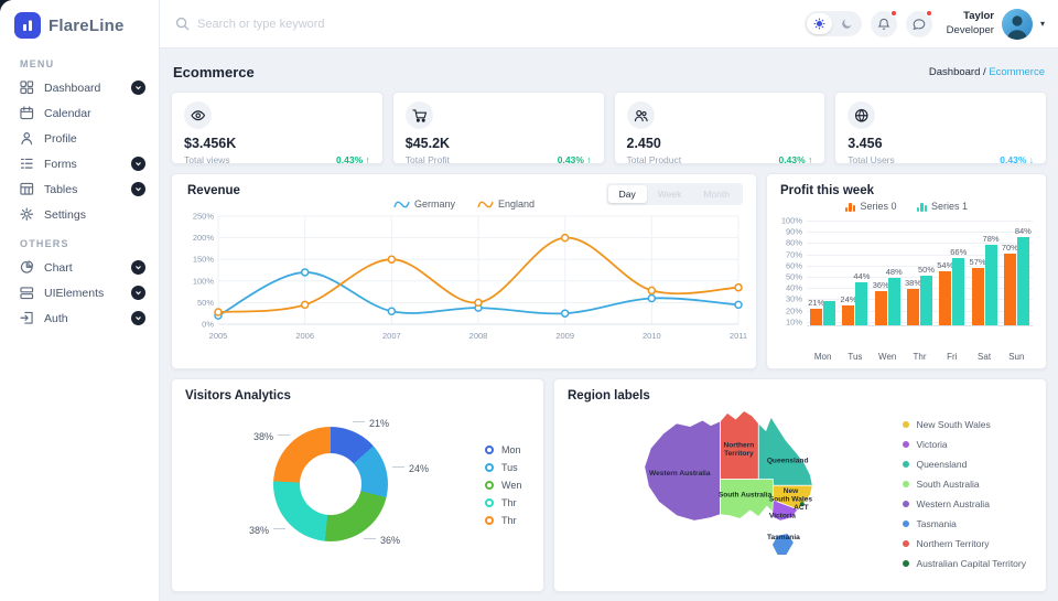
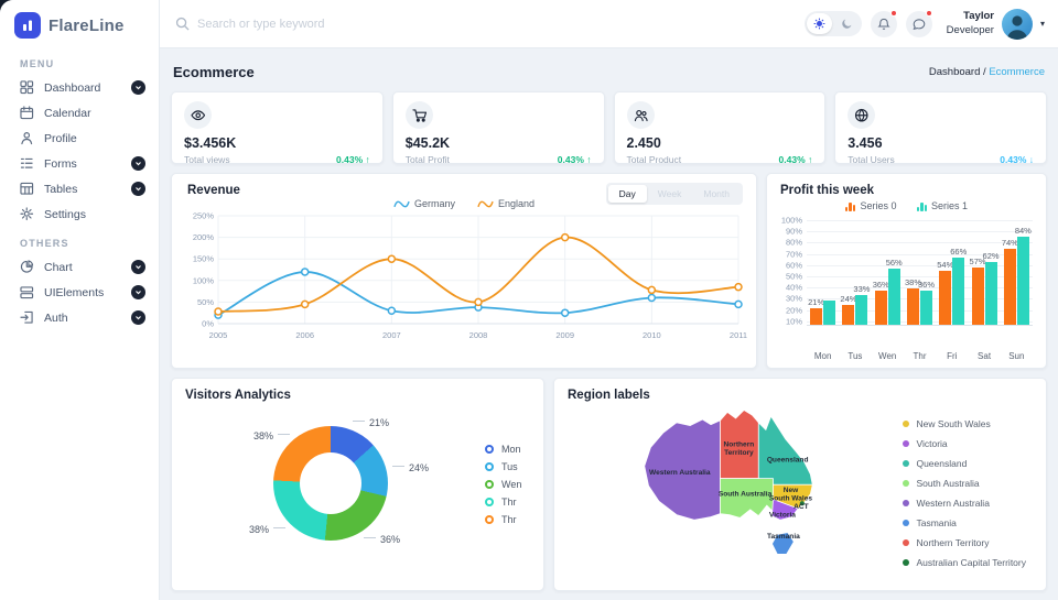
Profit this week/Series 1/Tus: 44% -> 33%
Profit this week/Series 1/Wen: 48% -> 56%
Profit this week/Series 1/Thr: 50% -> 36%
Profit this week/Series 1/Sat: 78% -> 62%
Profit this week/Series 0/Sun: 70% -> 74%
